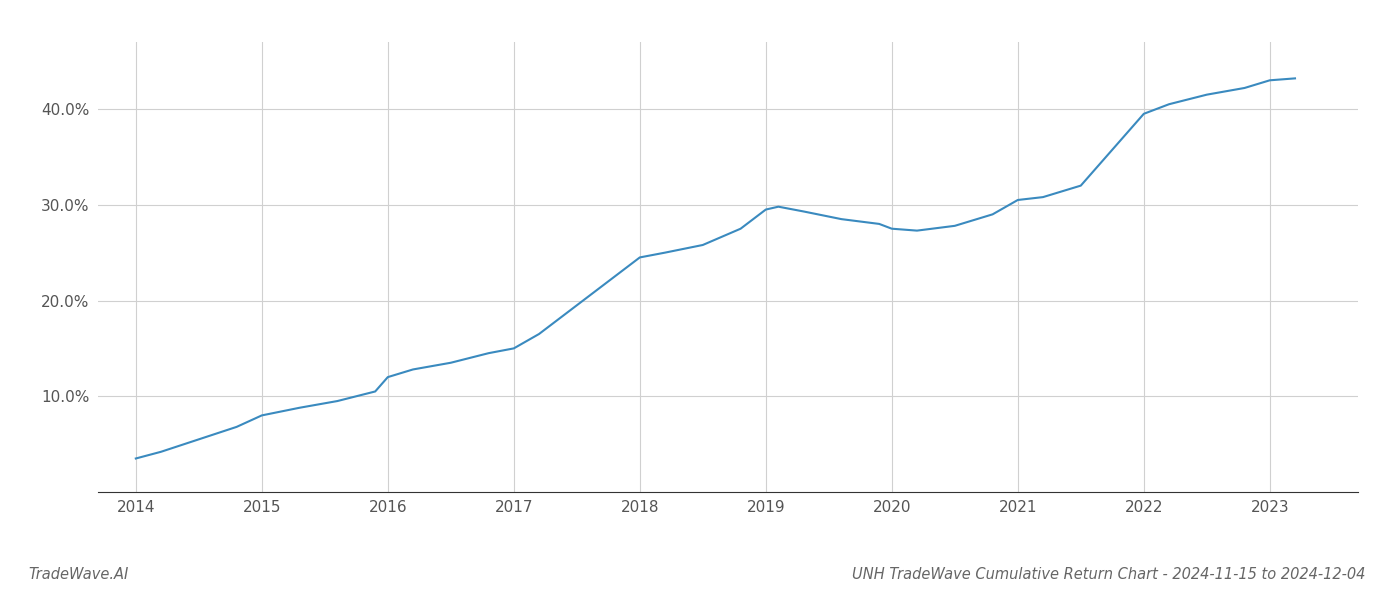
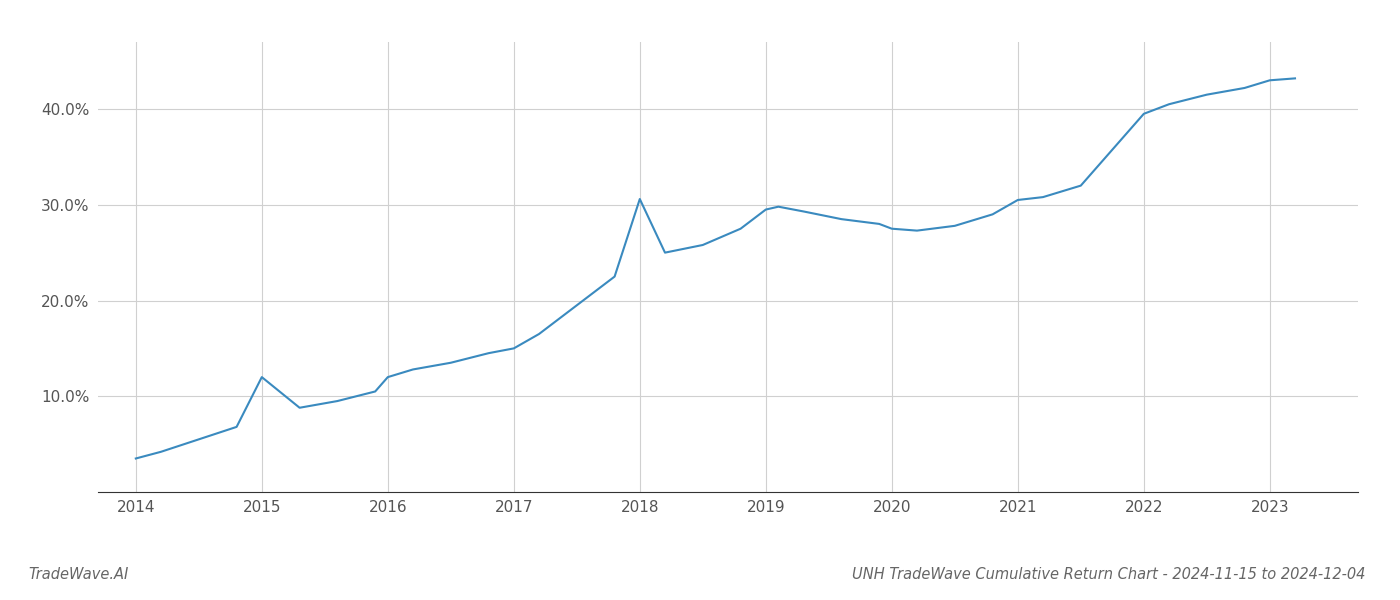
2015: 8.0% -> 12.0%
2018: 24.5% -> 30.6%
